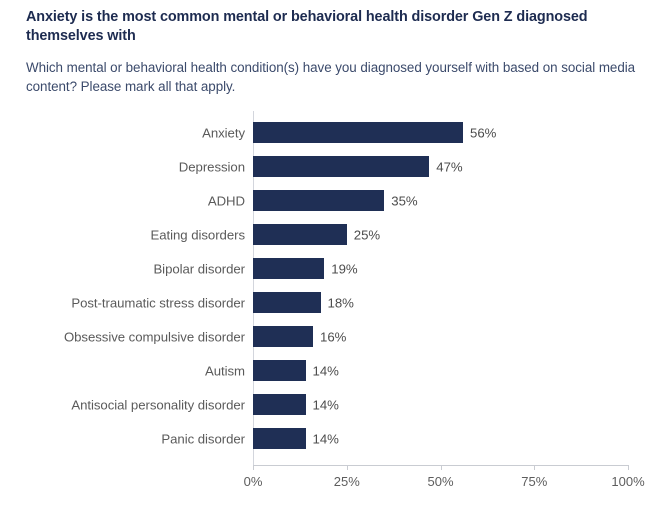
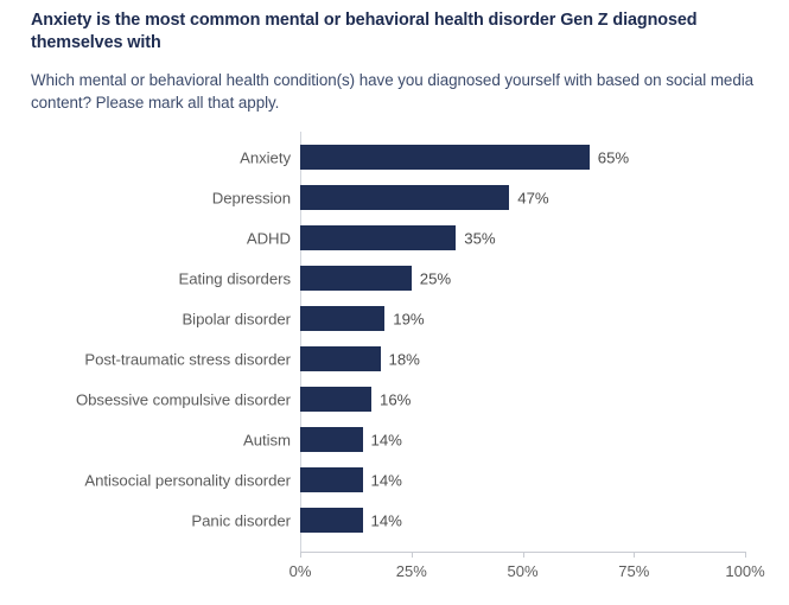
Anxiety: 56% -> 65%
